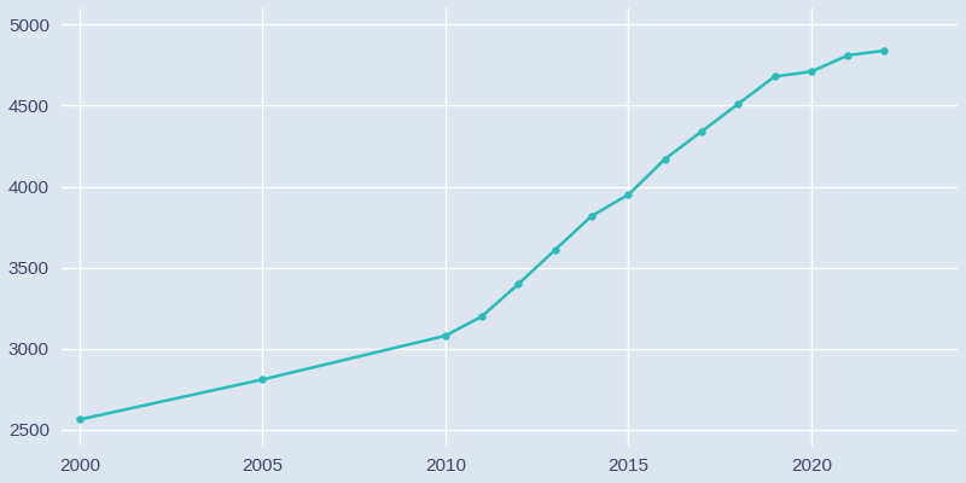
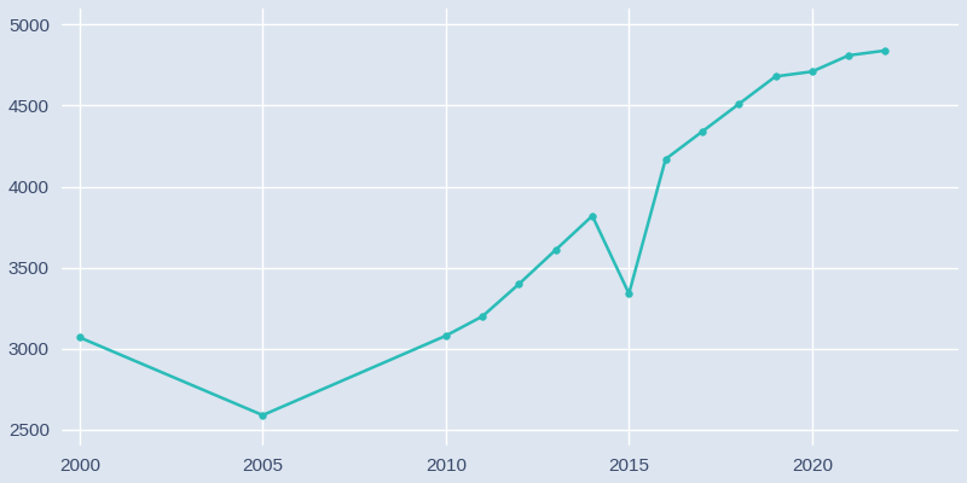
2000: 2560 -> 3070
2005: 2810 -> 2590
2015: 3950 -> 3340
